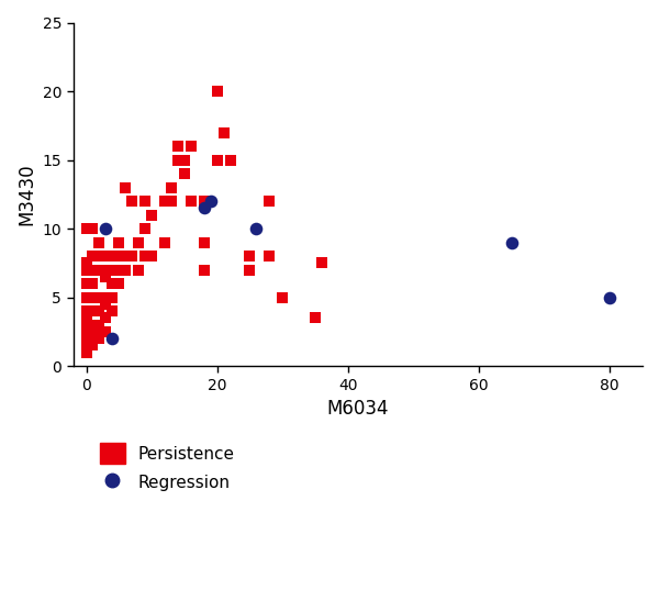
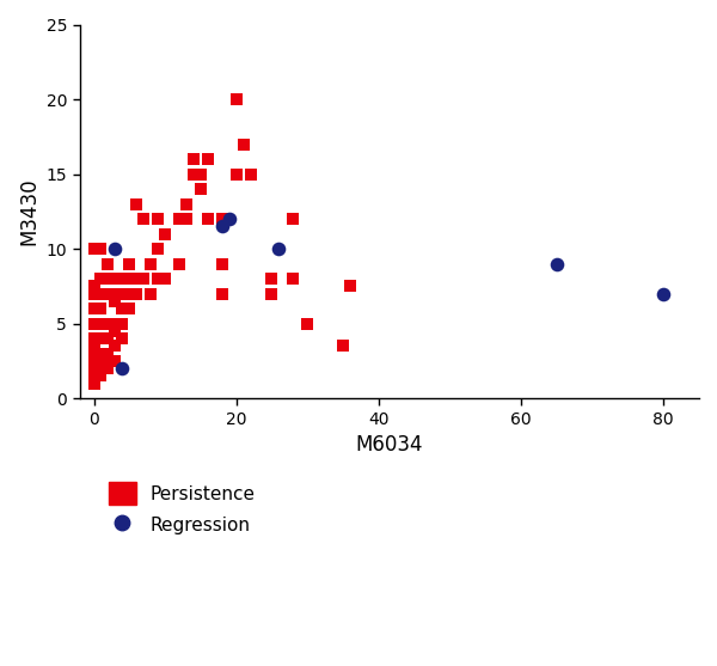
Regression/80: 5.0 -> 7.0
